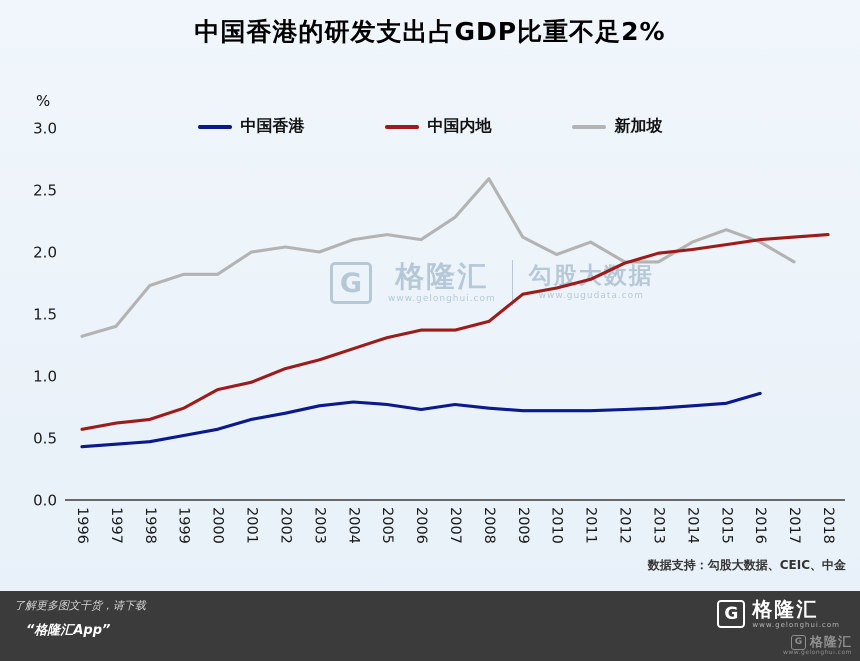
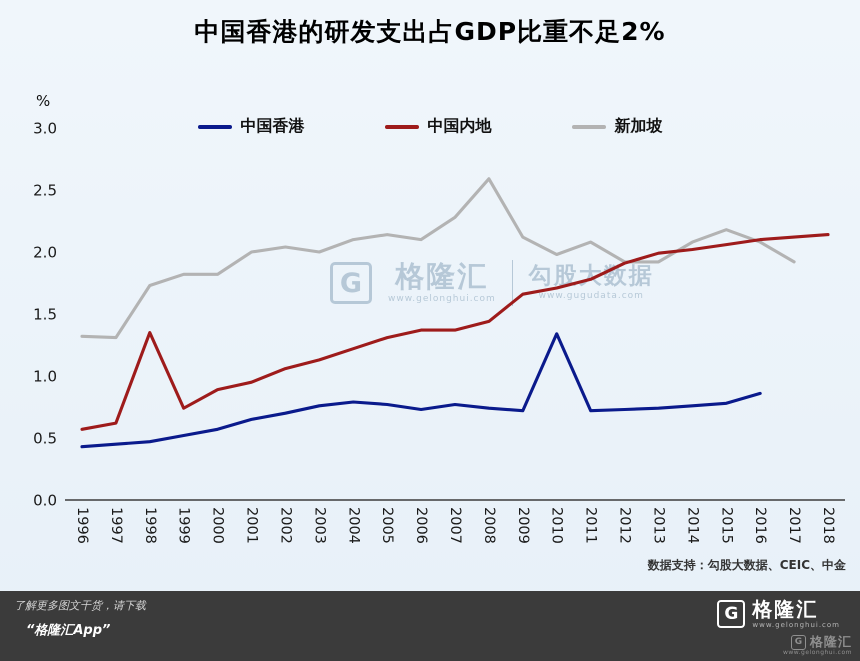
新加坡/1997: 1.40 -> 1.31
中国内地/1998: 0.65 -> 1.35
中国香港/2010: 0.72 -> 1.34
